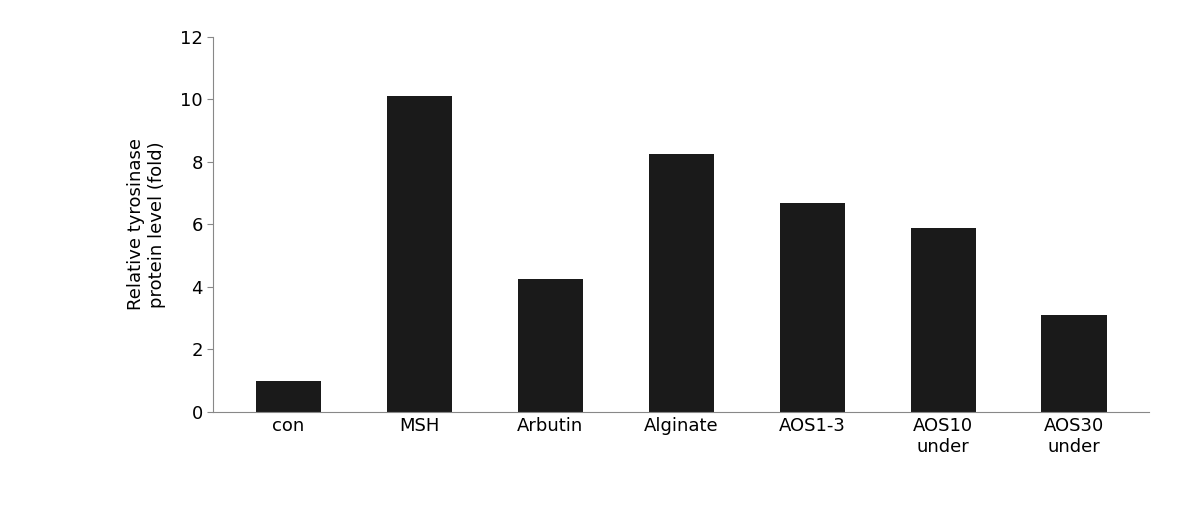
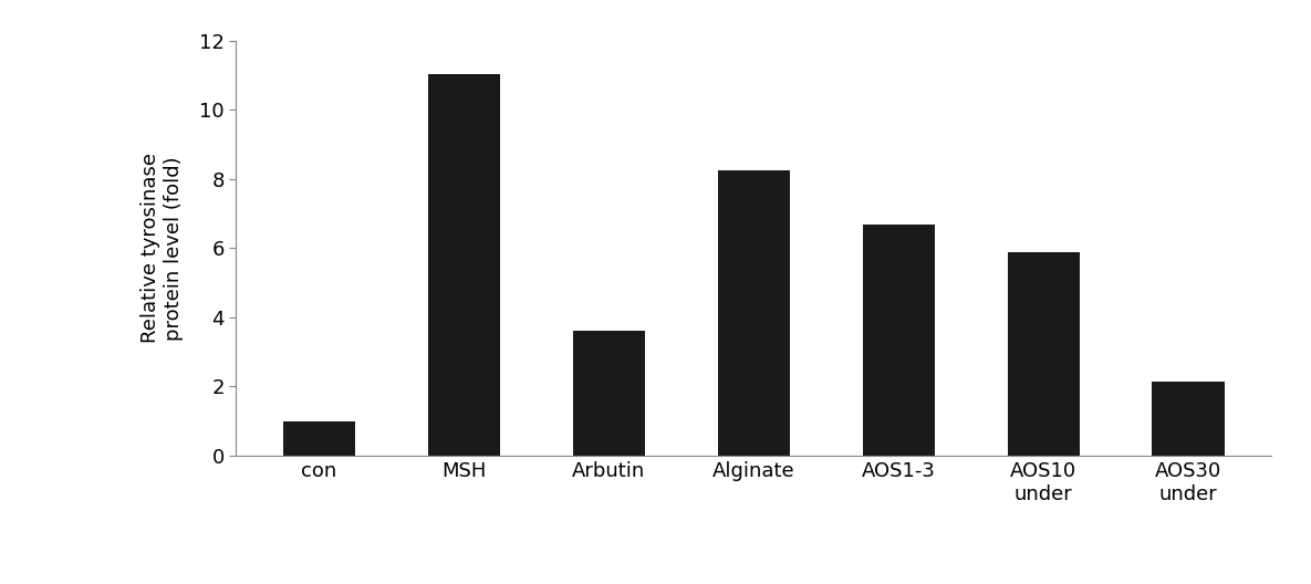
MSH: 10.10 -> 11.05
Arbutin: 4.25 -> 3.60
AOS30 under: 3.10 -> 2.15
